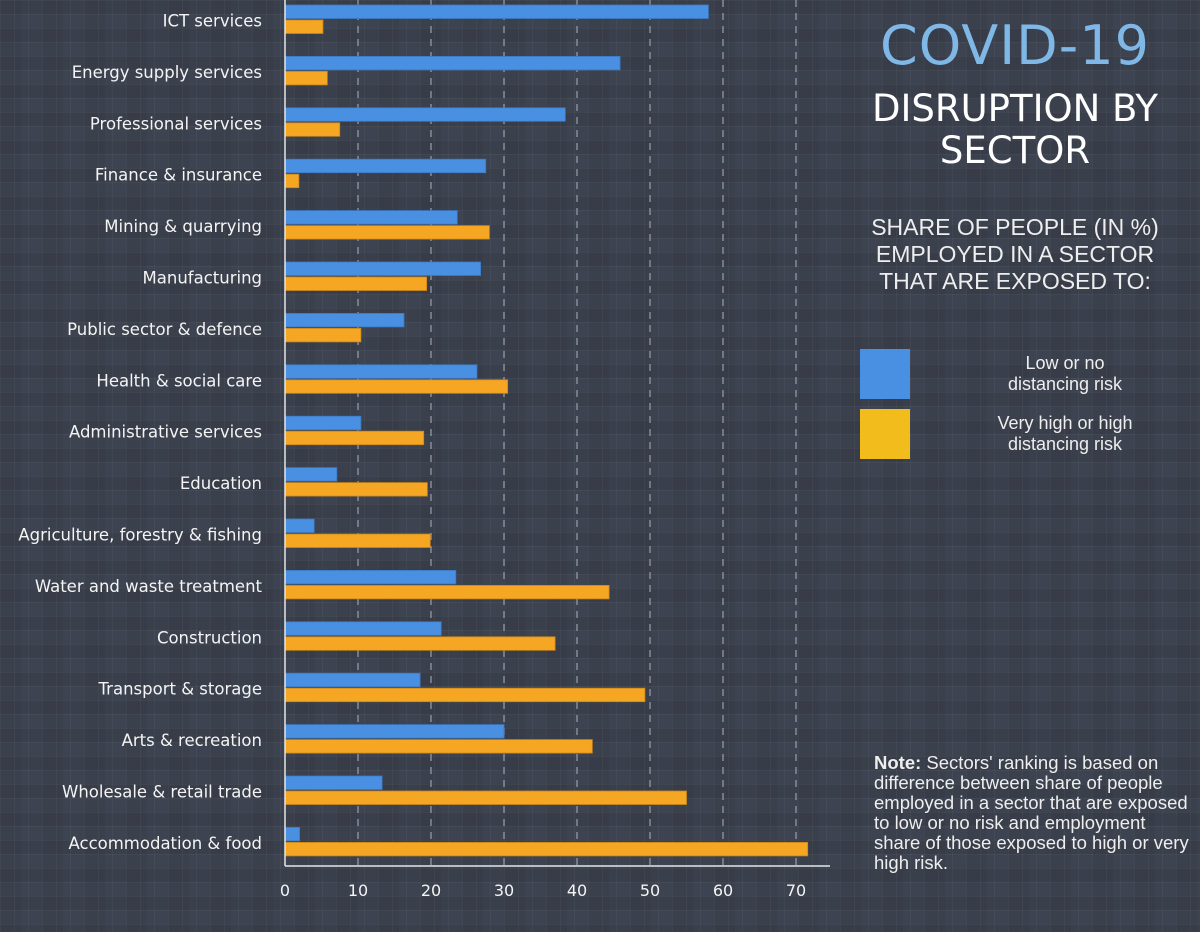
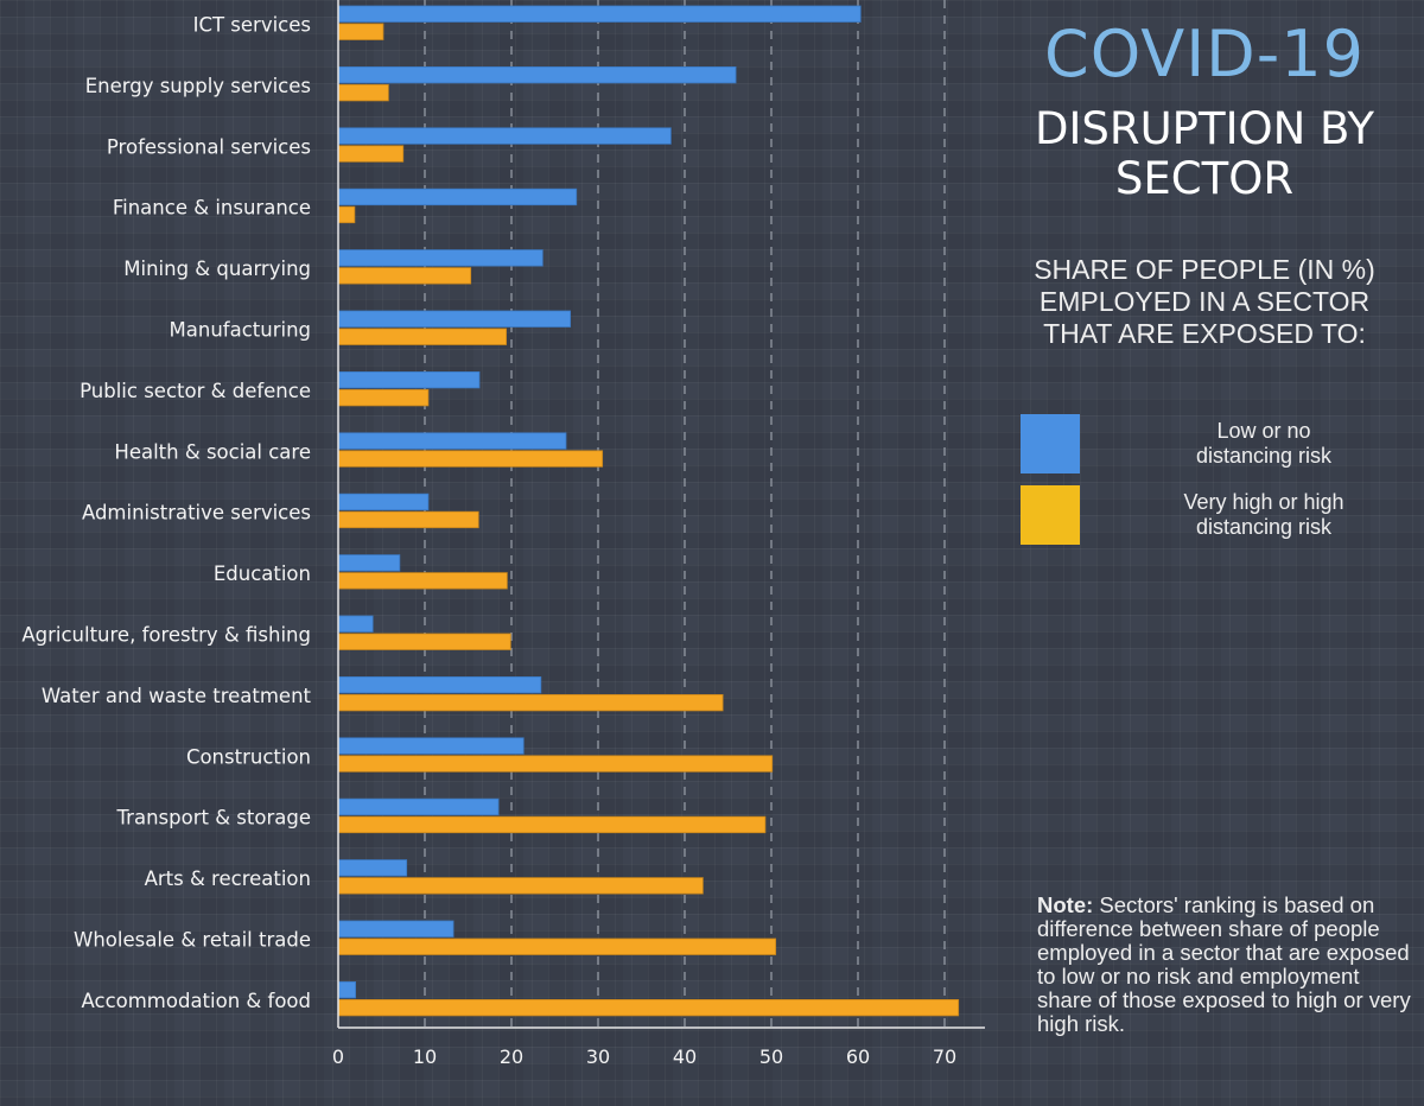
Low or no distancing risk/ICT services: 58 -> 60
Very high or high distancing risk/Mining & quarrying: 28 -> 15
Very high or high distancing risk/Administrative services: 19 -> 16
Very high or high distancing risk/Construction: 37 -> 50
Low or no distancing risk/Arts & recreation: 30 -> 8
Very high or high distancing risk/Wholesale & retail trade: 55 -> 50
